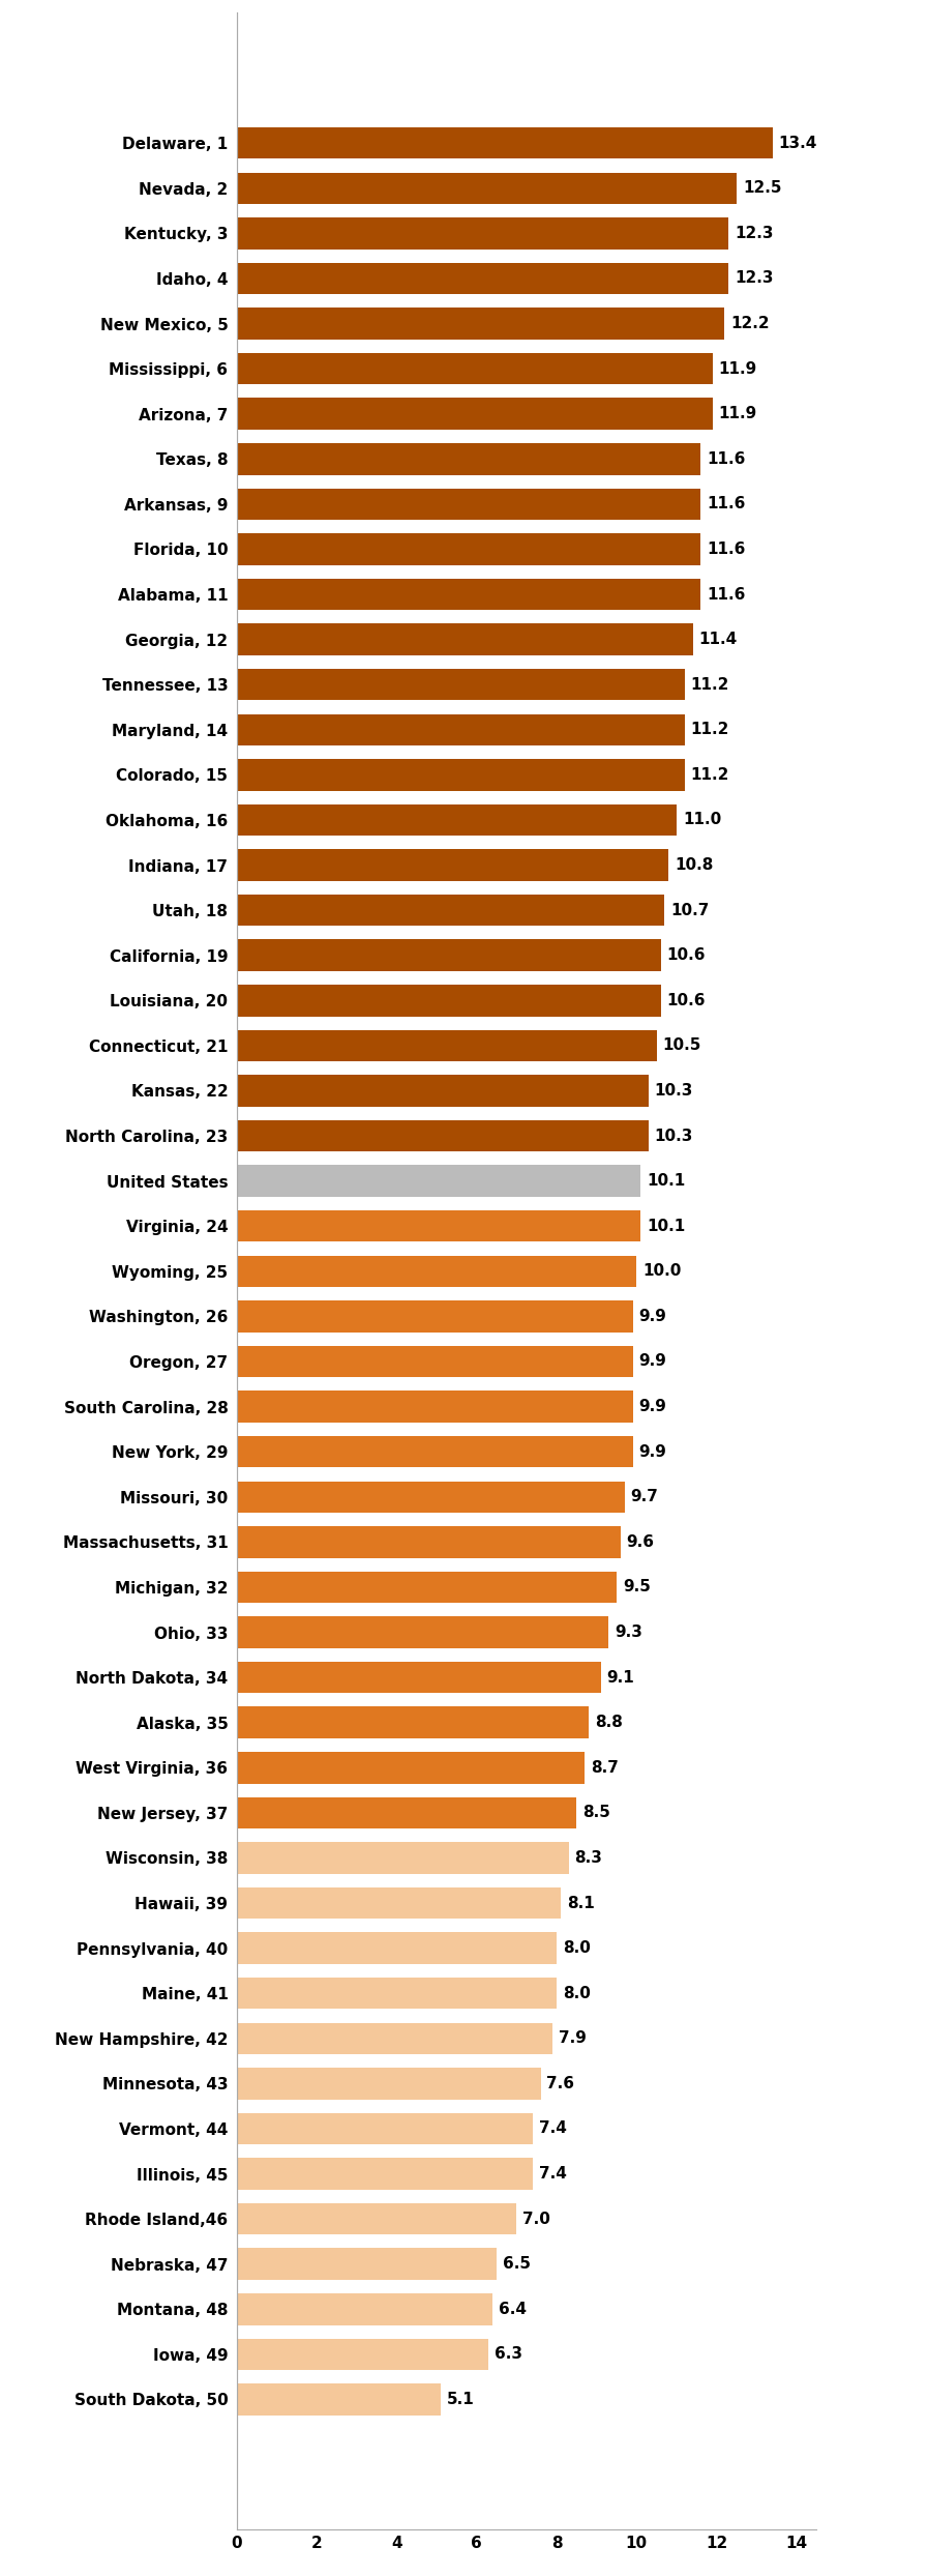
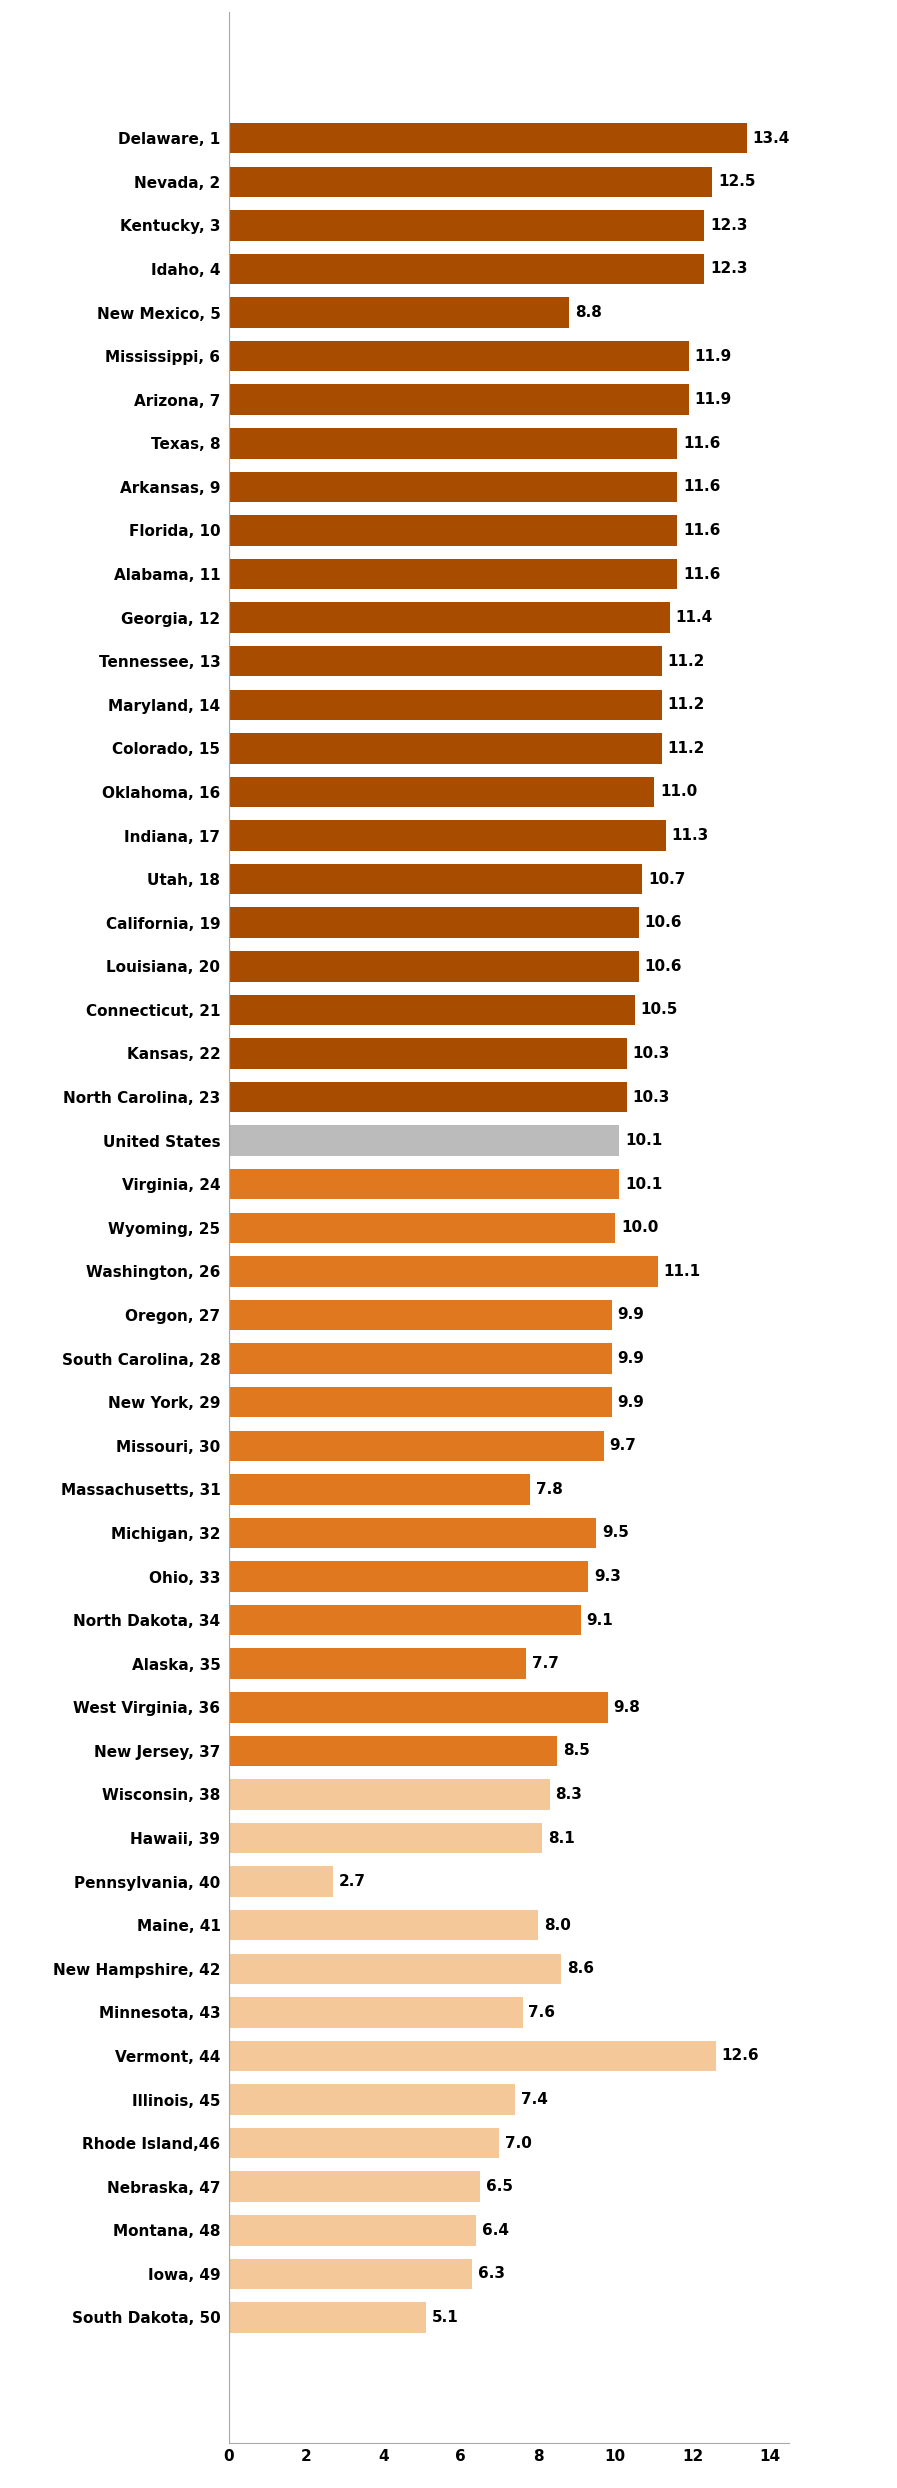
New Mexico, 5: 12.2 -> 8.8
Indiana, 17: 10.8 -> 11.3
Washington, 26: 9.9 -> 11.1
Massachusetts, 31: 9.6 -> 7.8
Alaska, 35: 8.8 -> 7.7
West Virginia, 36: 8.7 -> 9.8
Pennsylvania, 40: 8.0 -> 2.7
New Hampshire, 42: 7.9 -> 8.6
Vermont, 44: 7.4 -> 12.6
